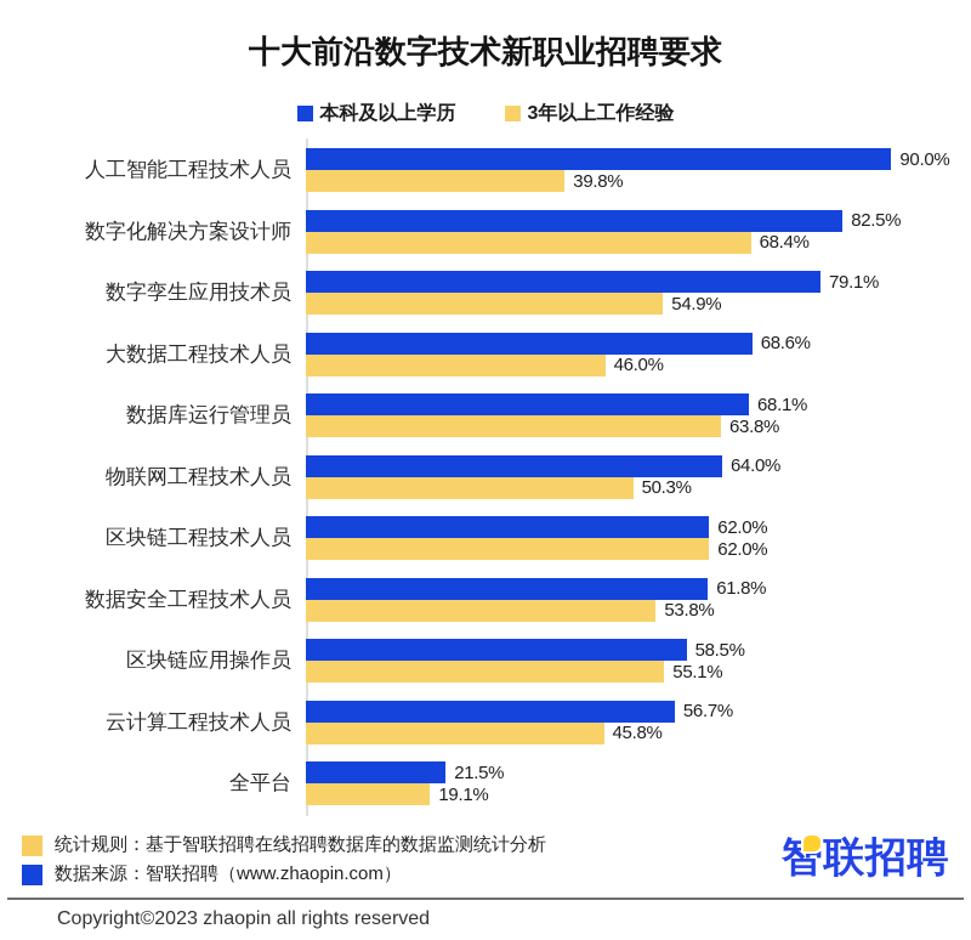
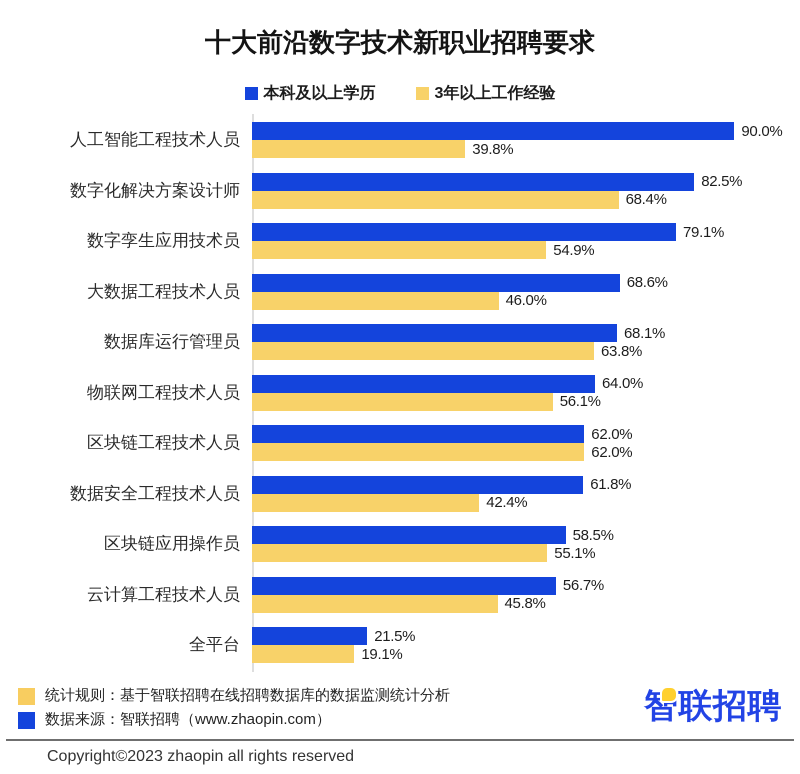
3年以上工作经验/物联网工程技术人员: 50.3% -> 56.1%
3年以上工作经验/数据安全工程技术人员: 53.8% -> 42.4%
